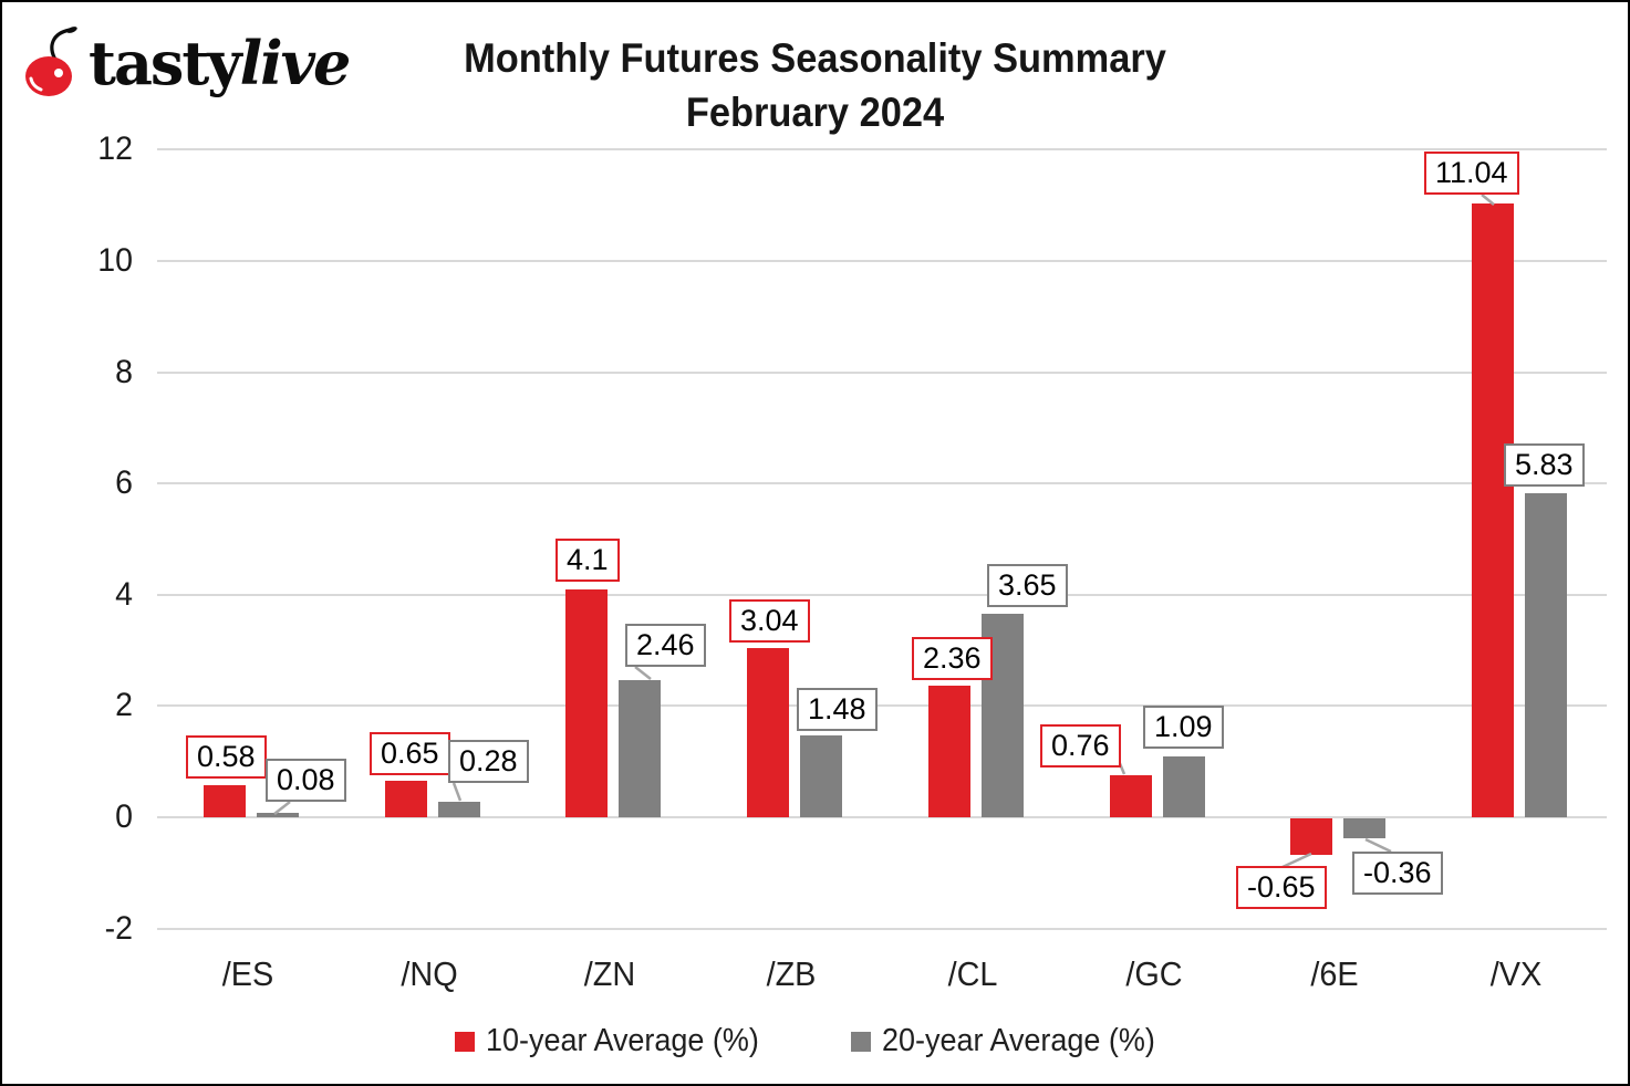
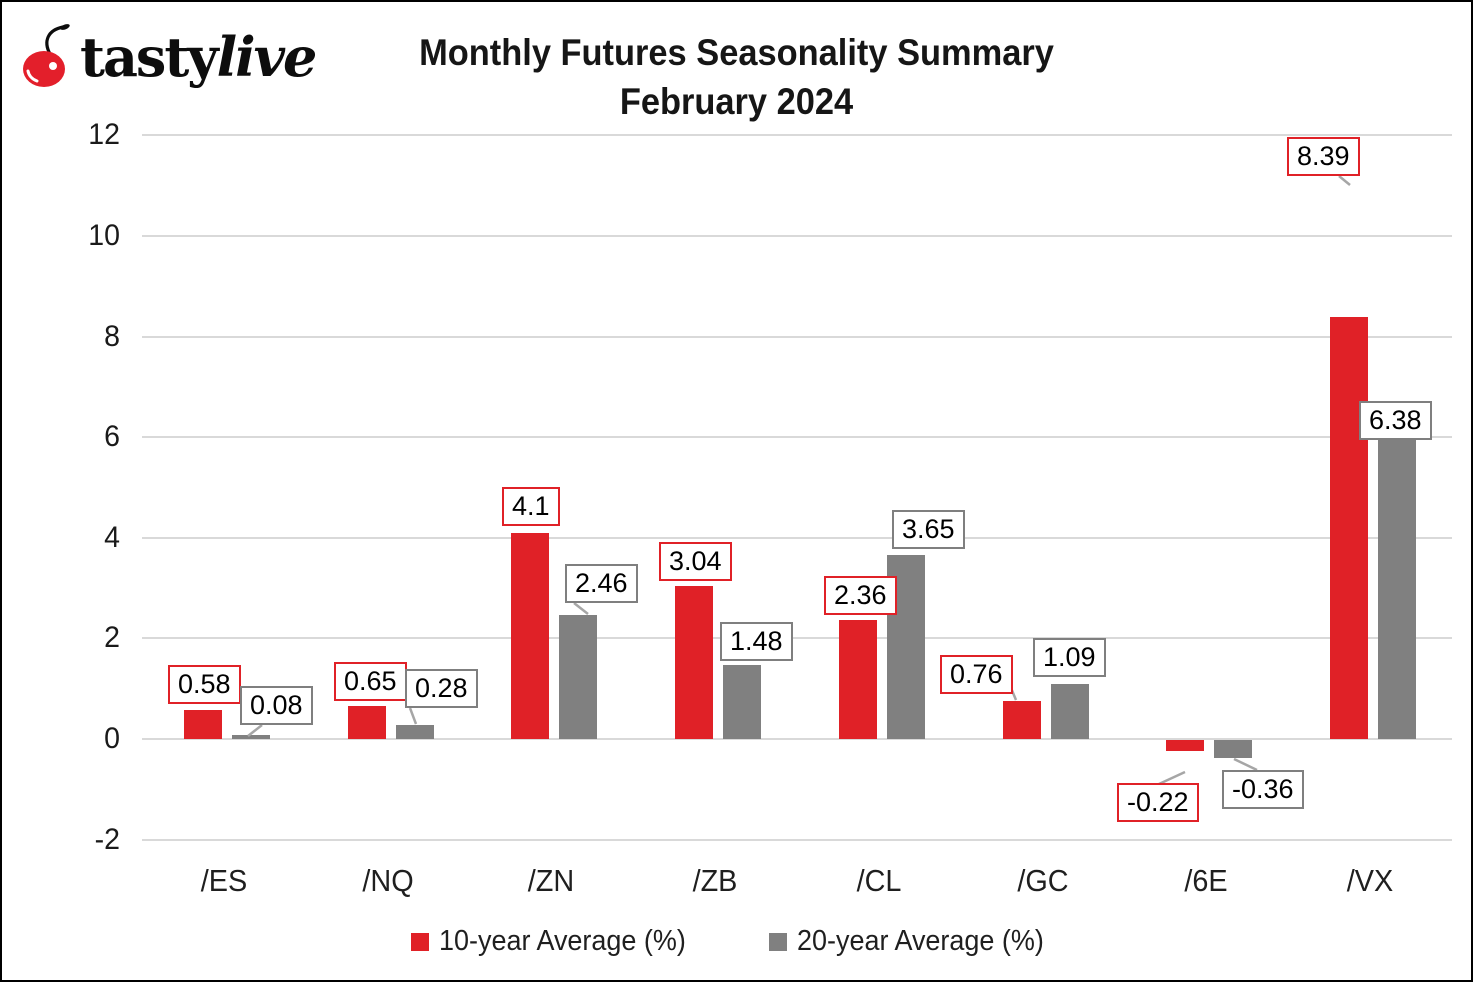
10-year Average (%)//6E: -0.65 -> -0.22
10-year Average (%)//VX: 11.04 -> 8.39
20-year Average (%)//VX: 5.83 -> 6.38
